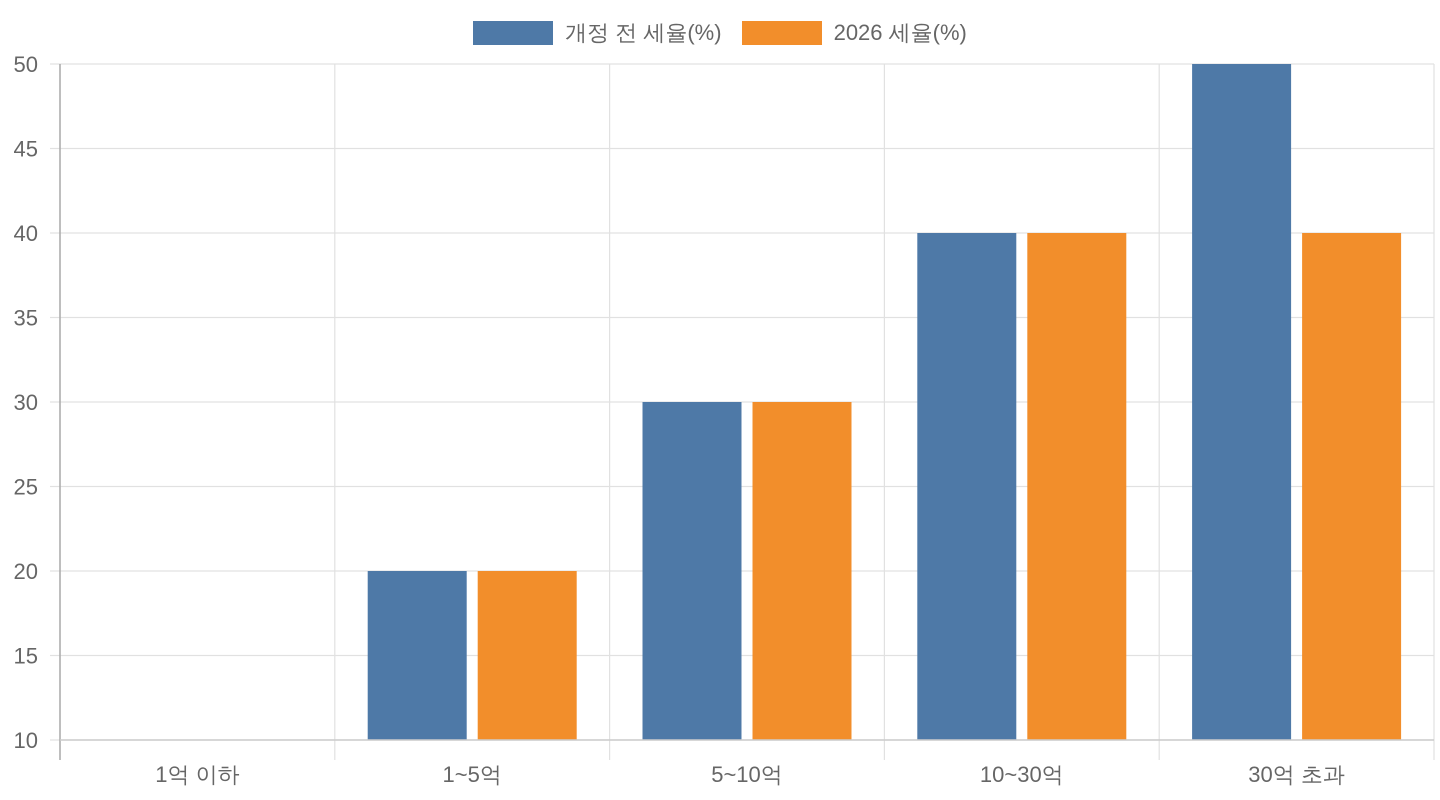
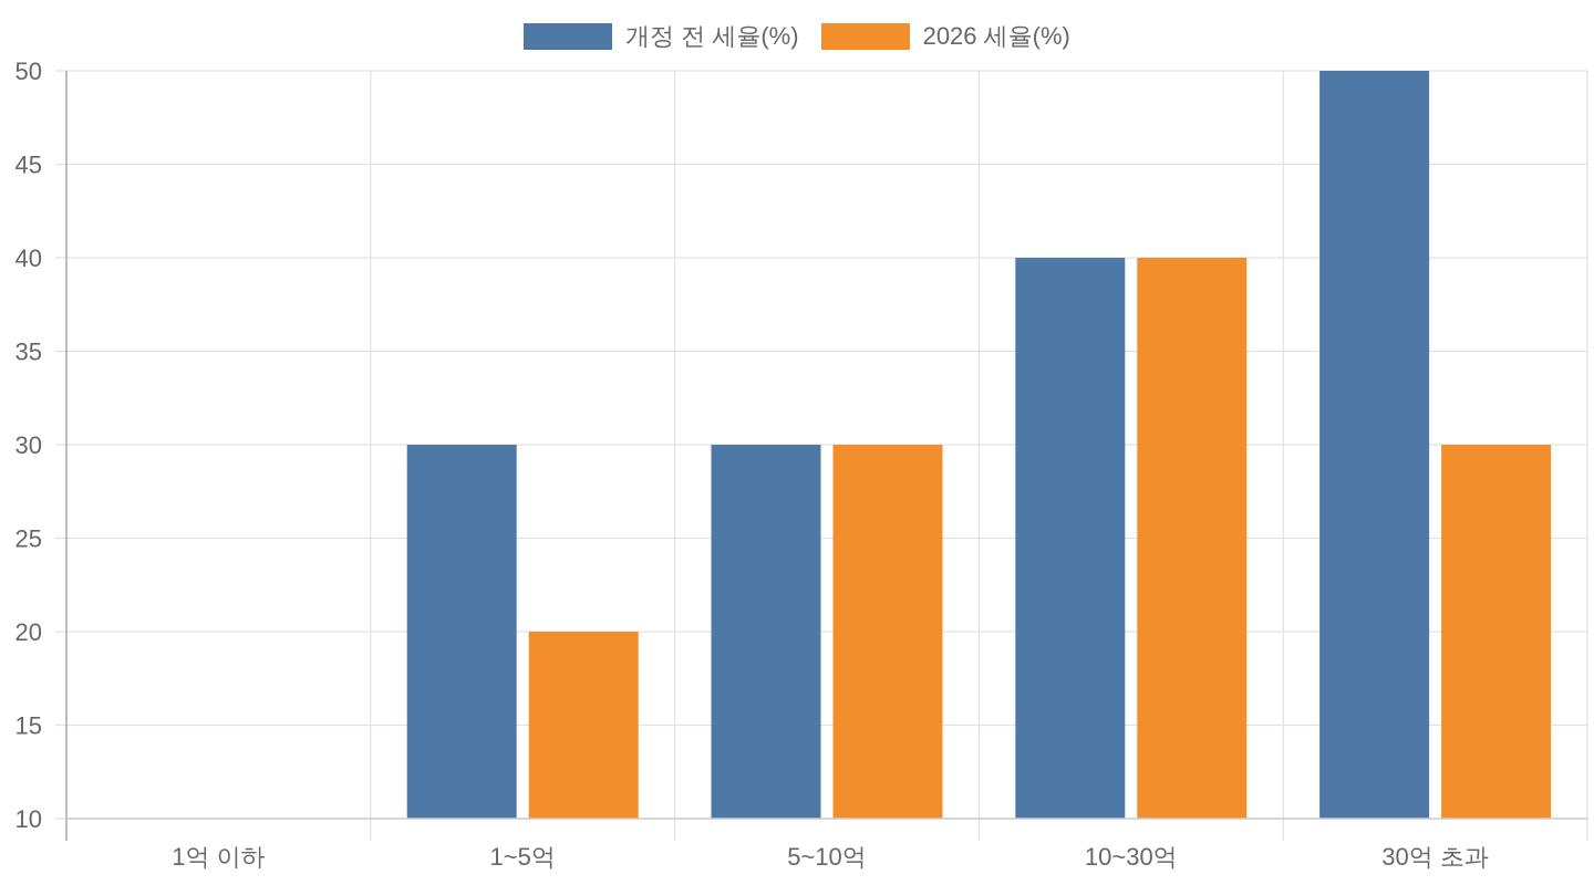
개정 전 세율(%)/1~5억: 20 -> 30
2026 세율(%)/30억 초과: 40 -> 30
